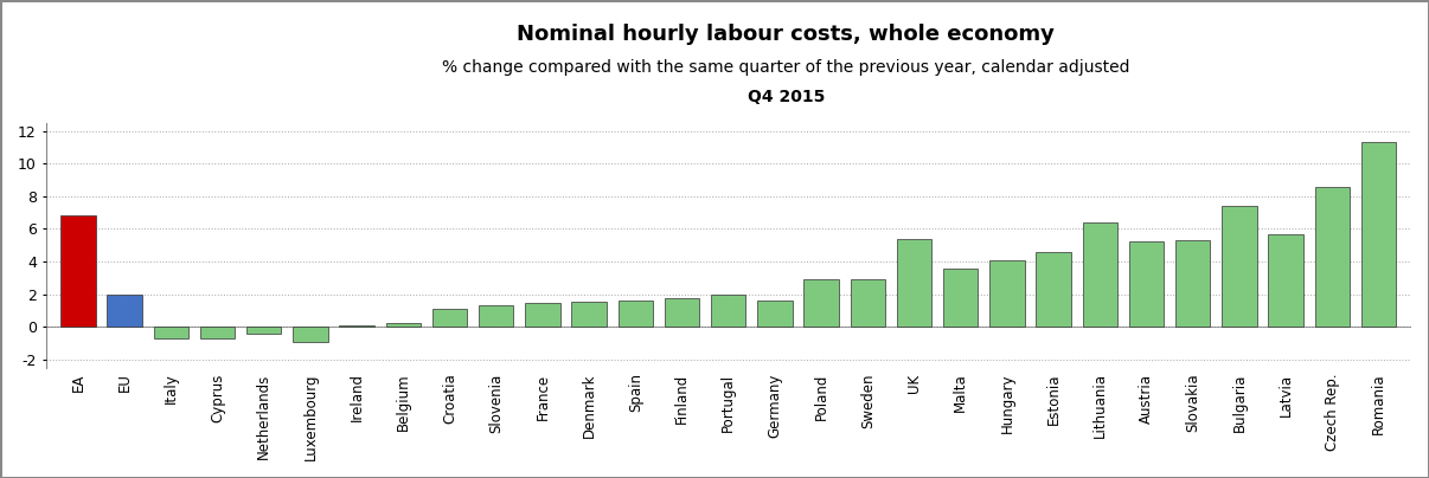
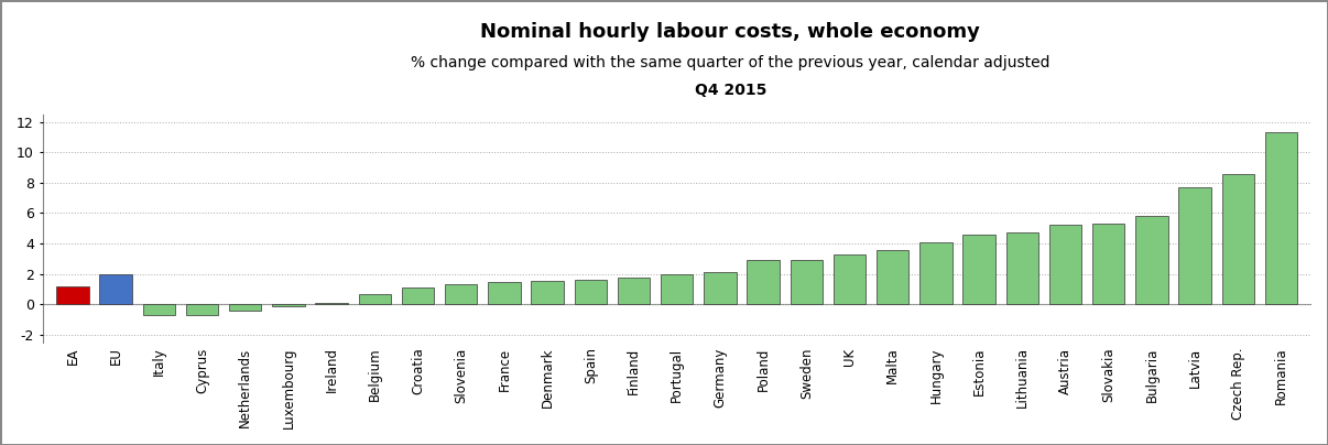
EA: 6.8 -> 1.2
Luxembourg: -0.9 -> -0.1
Belgium: 0.2 -> 0.7
Germany: 1.6 -> 2.1
UK: 5.4 -> 3.3
Lithuania: 6.4 -> 4.7
Bulgaria: 7.4 -> 5.8
Latvia: 5.7 -> 7.7
